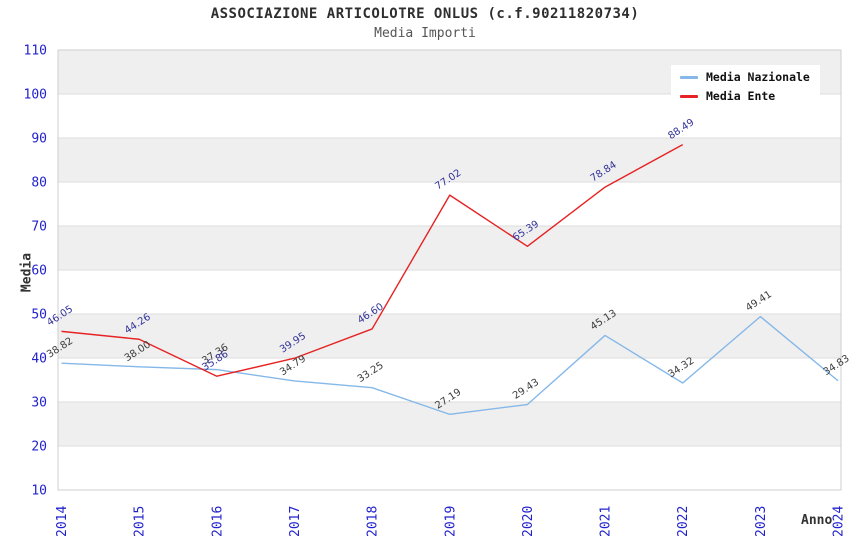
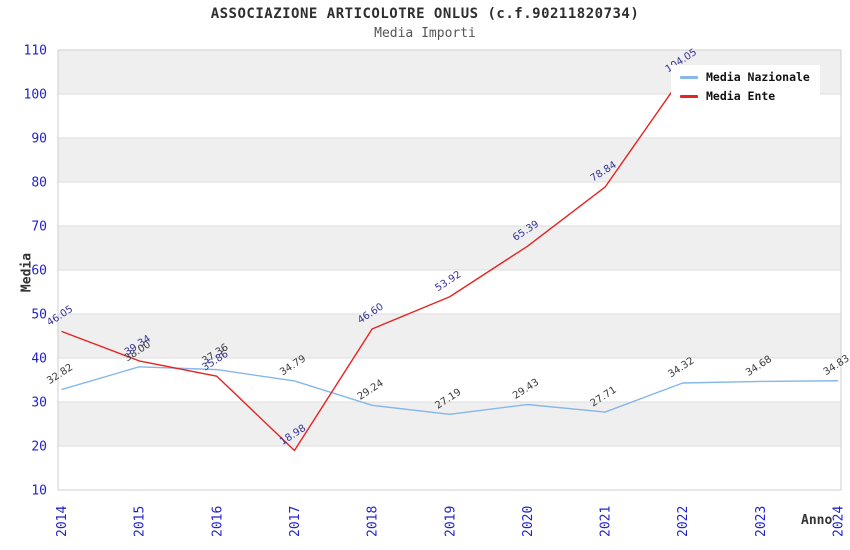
Media Nazionale/2014: 38.82 -> 32.82
Media Ente/2015: 44.26 -> 39.34
Media Ente/2017: 39.95 -> 18.98
Media Nazionale/2018: 33.25 -> 29.24
Media Ente/2019: 77.02 -> 53.92
Media Nazionale/2021: 45.13 -> 27.71
Media Ente/2022: 88.49 -> 104.05
Media Nazionale/2023: 49.41 -> 34.68
